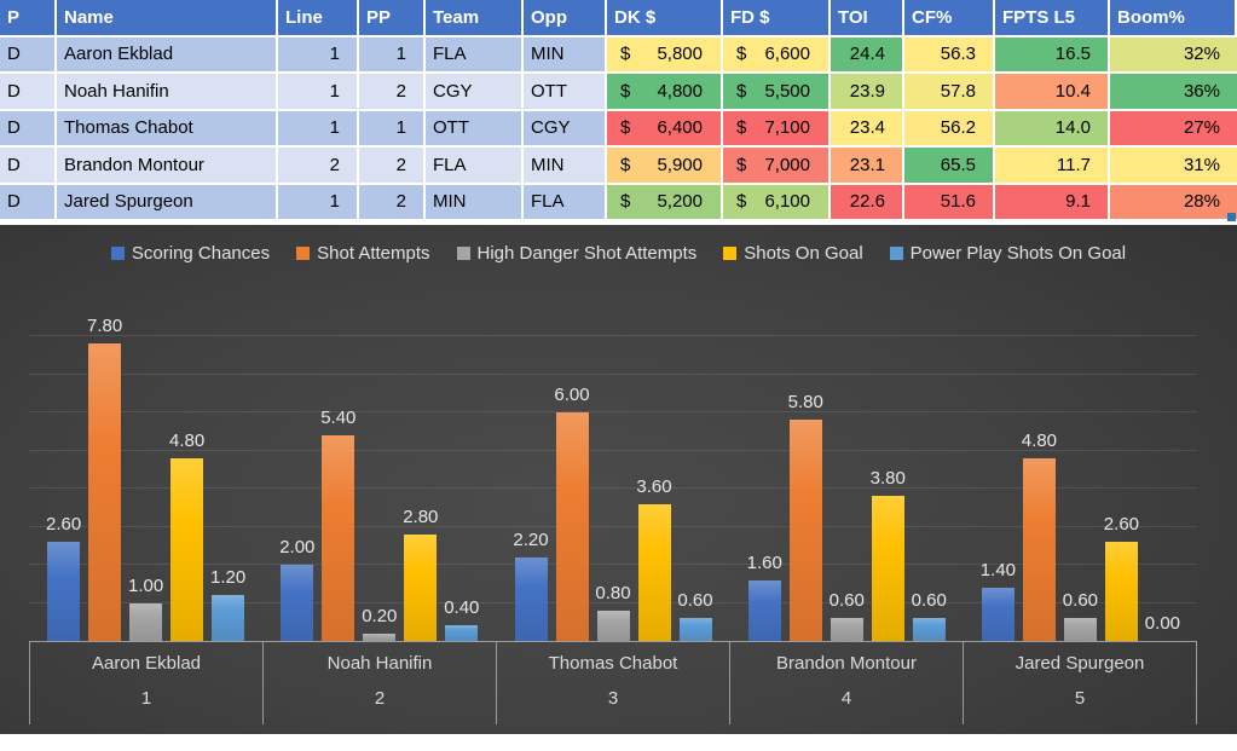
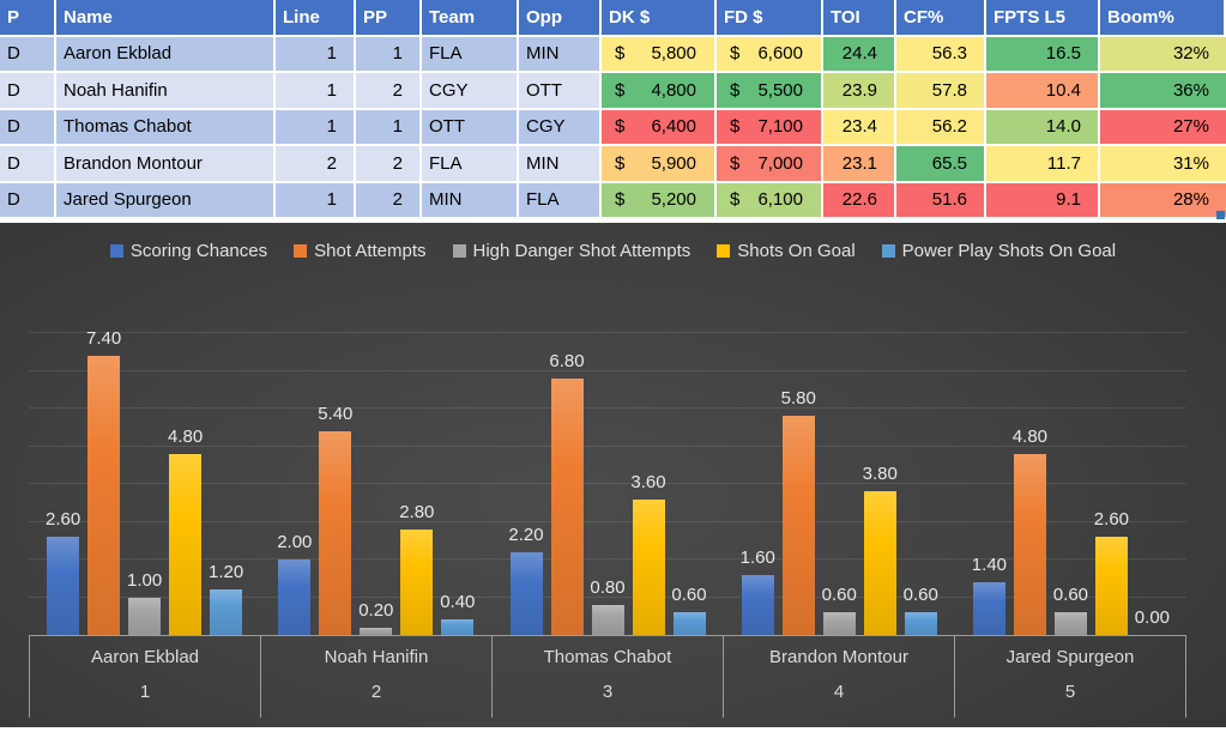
Shot Attempts/Aaron Ekblad: 7.80 -> 7.40
Shot Attempts/Thomas Chabot: 6.00 -> 6.80
